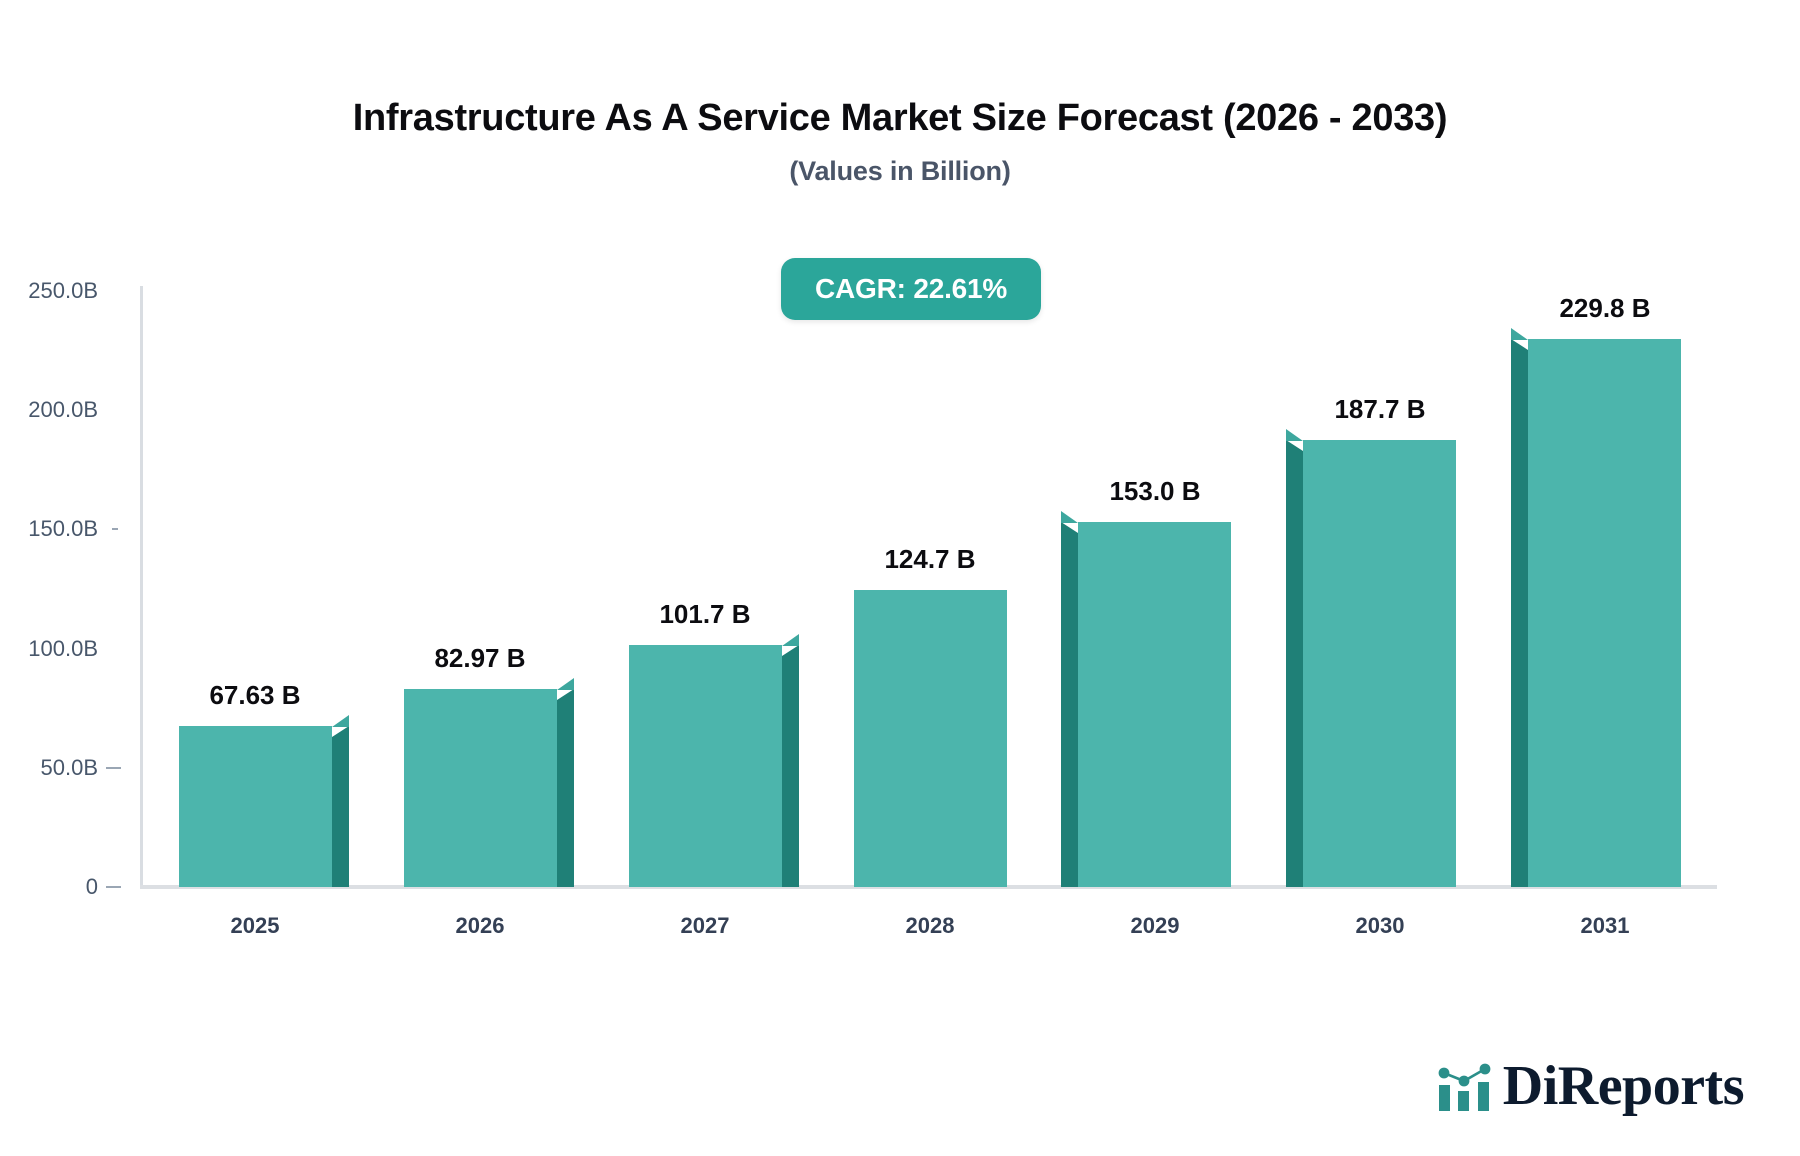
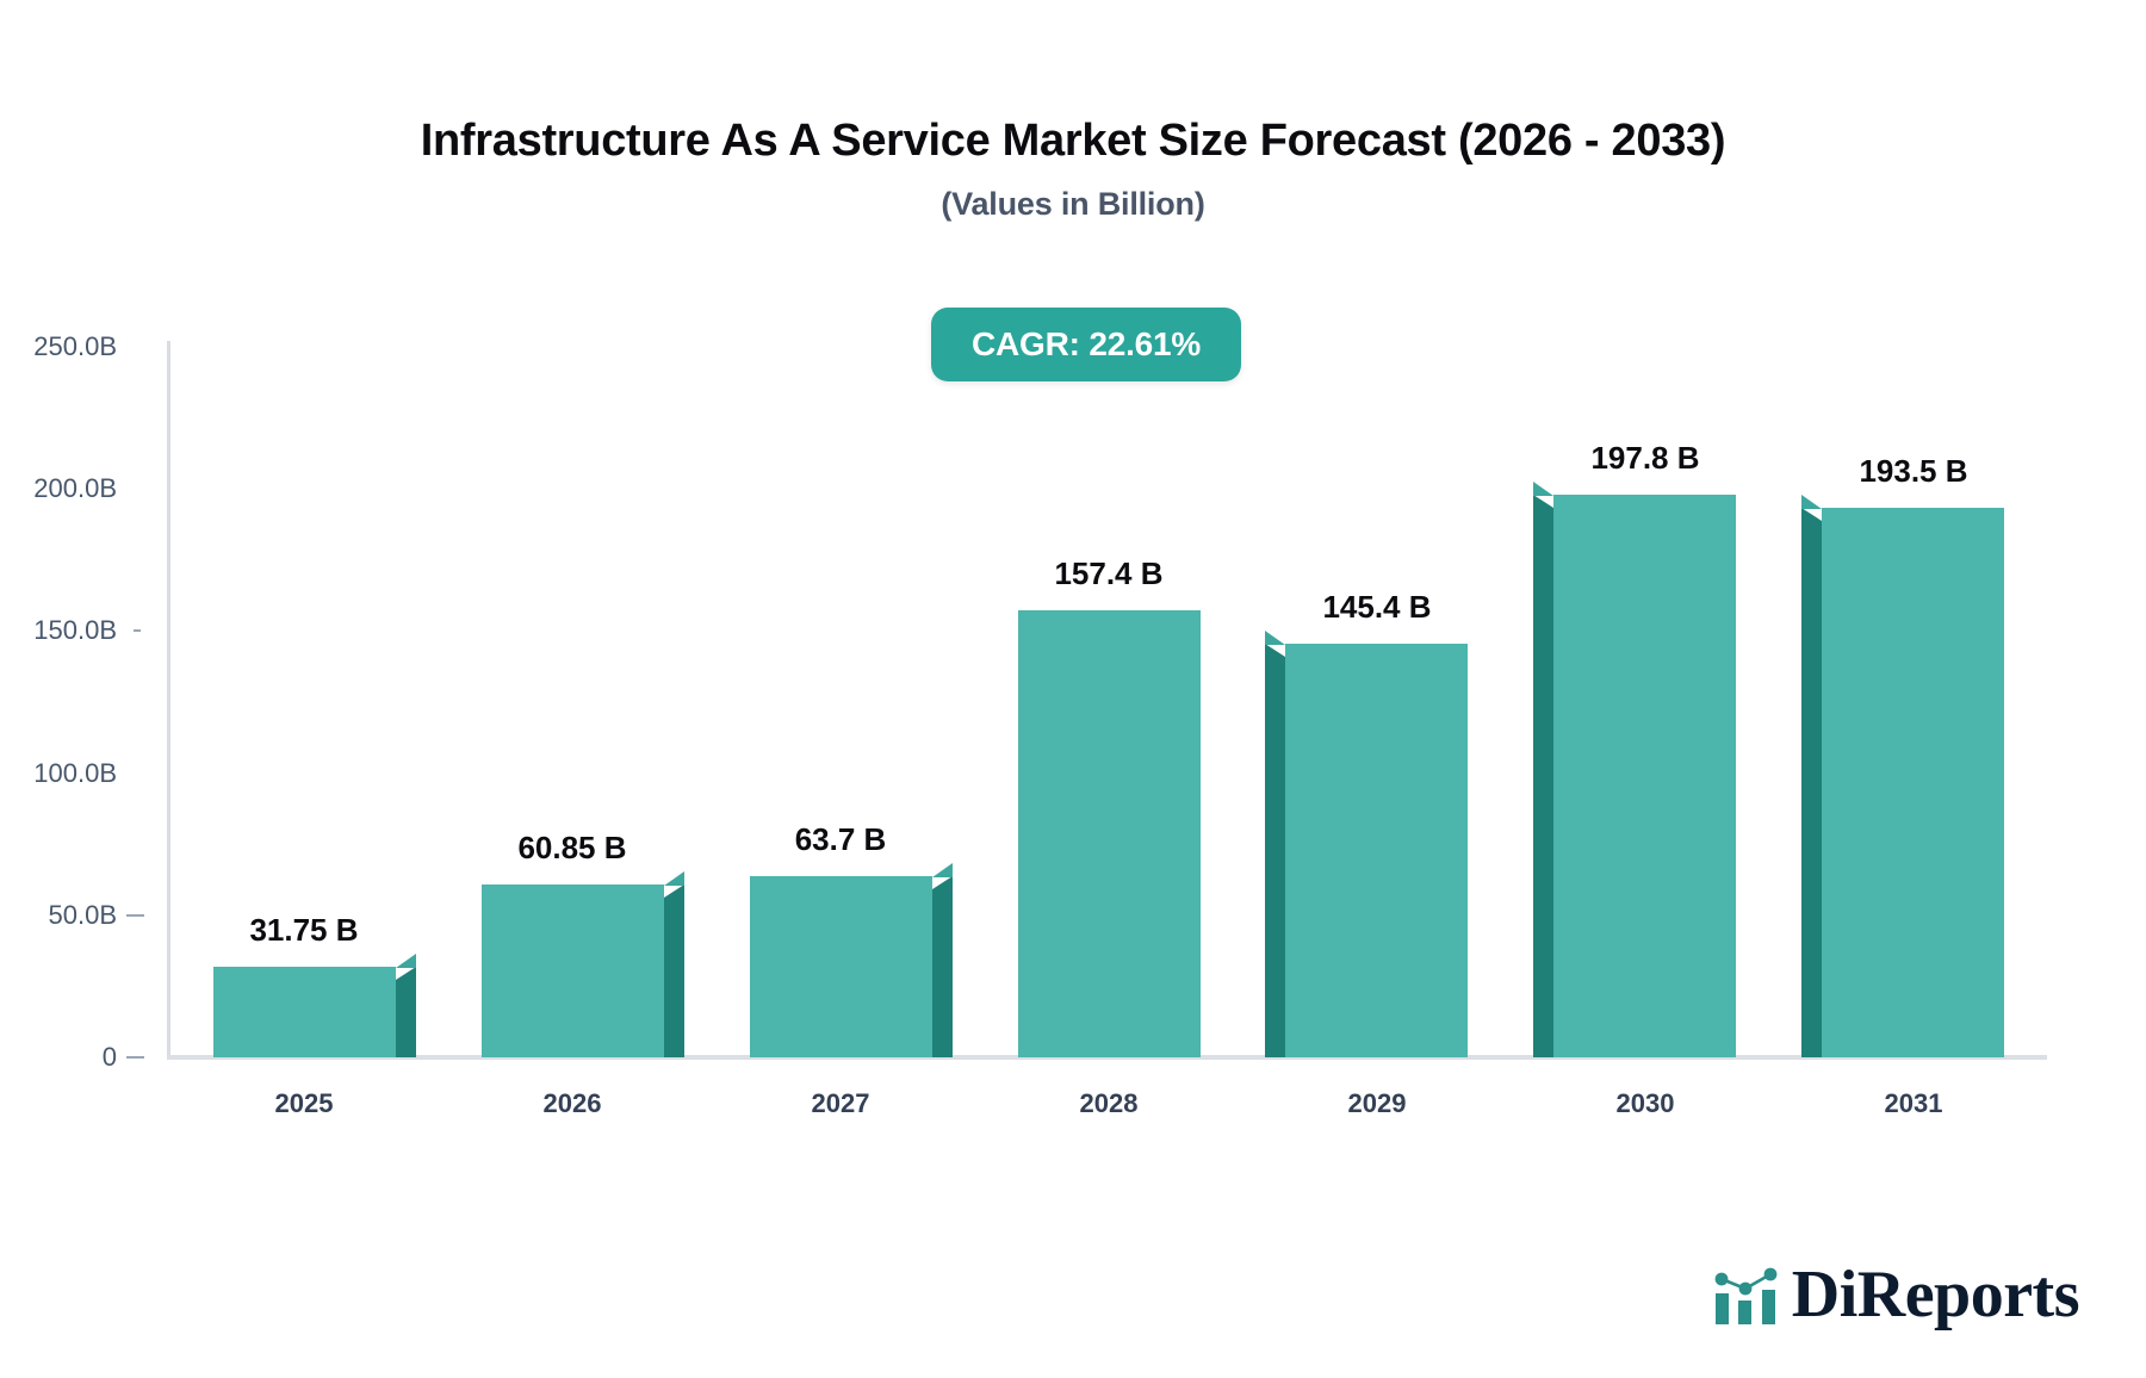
2025: 67.63 -> 31.75
2026: 82.97 -> 60.85
2027: 101.7 -> 63.7
2028: 124.7 -> 157.4
2029: 153.0 -> 145.4
2030: 187.7 -> 197.8
2031: 229.8 -> 193.5
